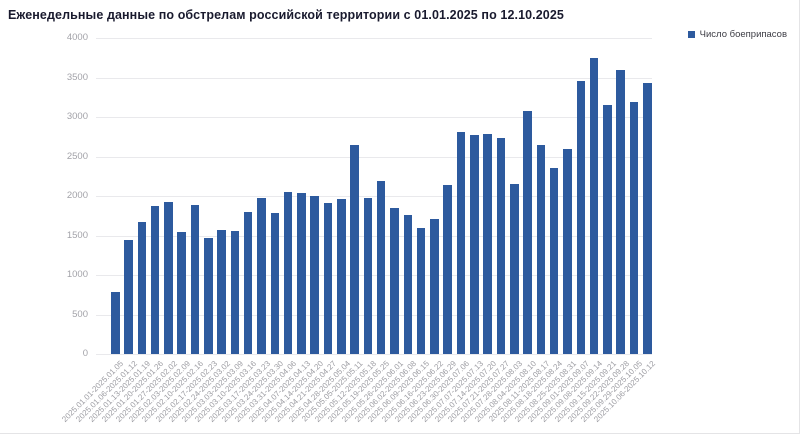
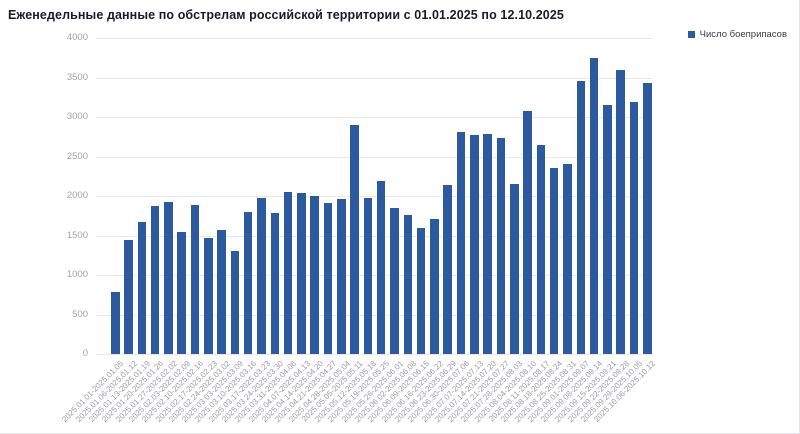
2025.03.03-2025.03.09: 1600 -> 1300
2025.05.05-2025.05.11: 2600 -> 2900
2025.08.25-2025.08.31: 2600 -> 2400
